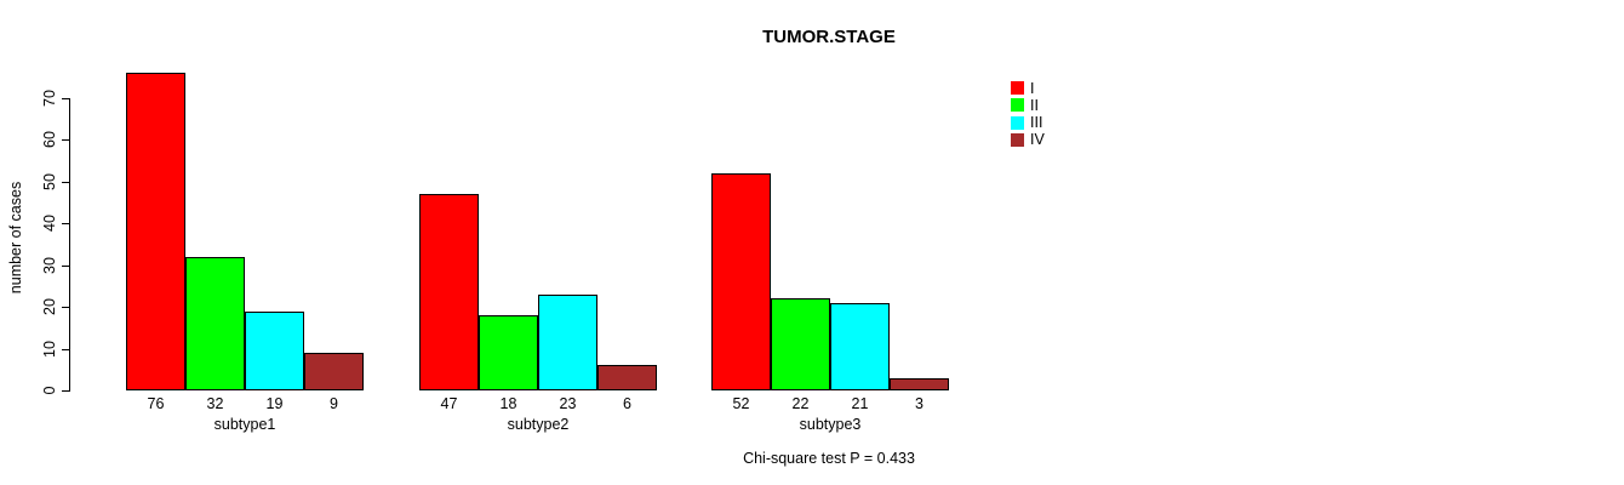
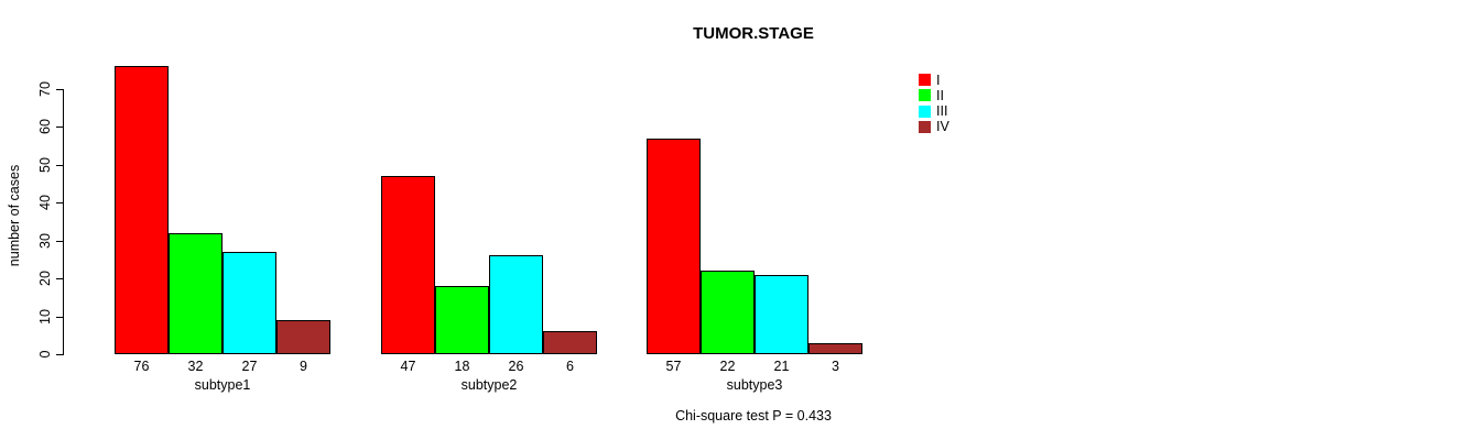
III/subtype1: 19 -> 27
III/subtype2: 23 -> 26
I/subtype3: 52 -> 57
